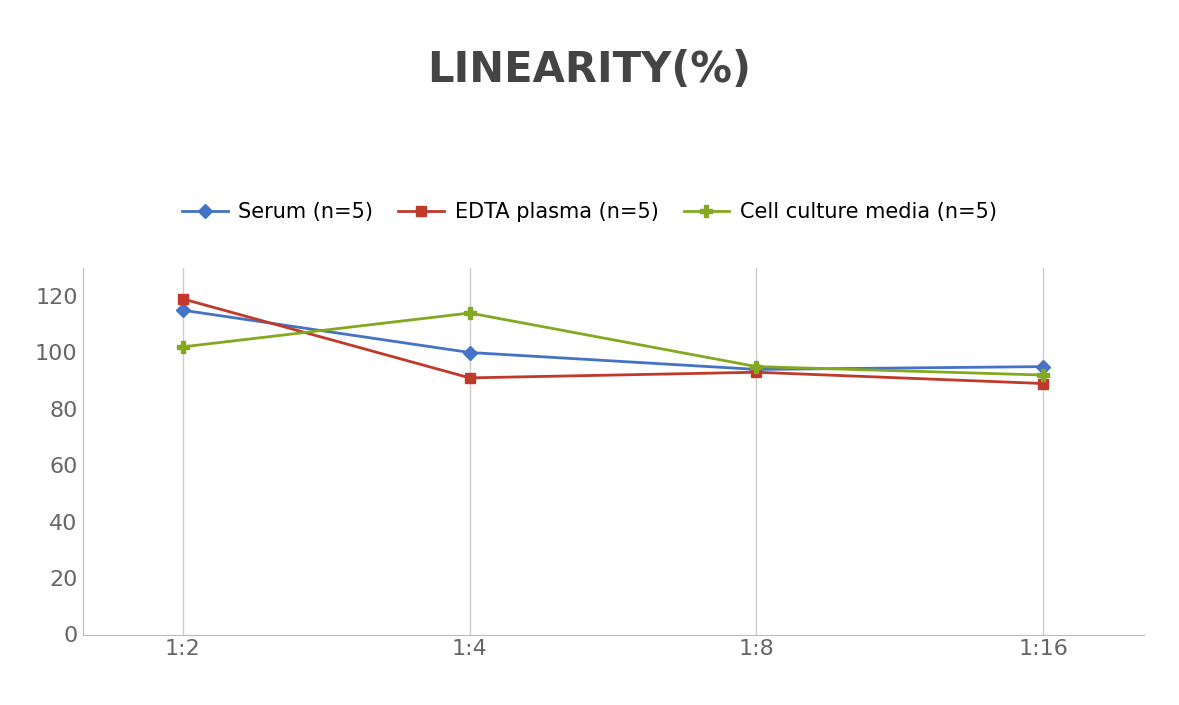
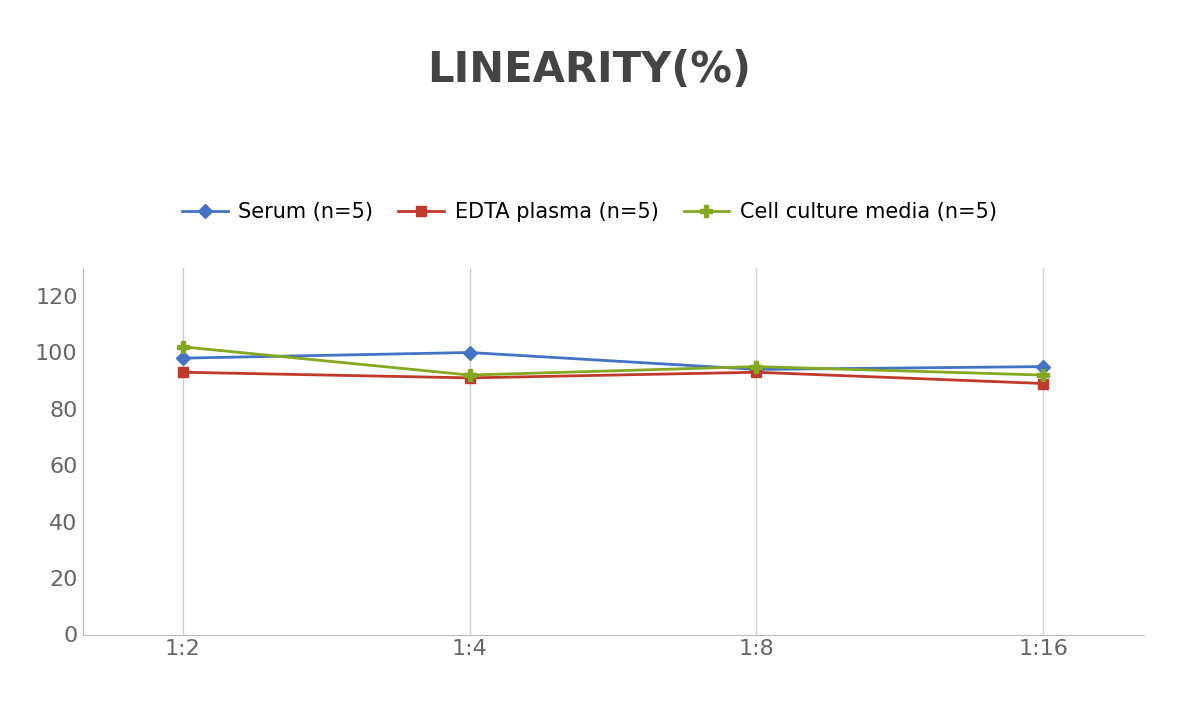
Serum (n=5)/1:2: 115 -> 98
EDTA plasma (n=5)/1:2: 119 -> 93
Cell culture media (n=5)/1:4: 114 -> 92
